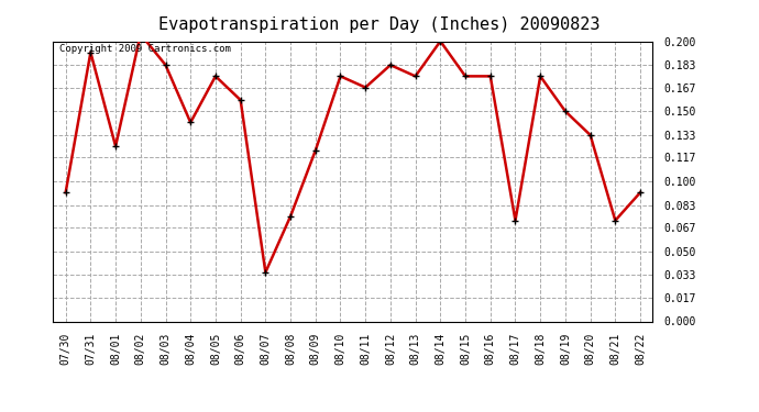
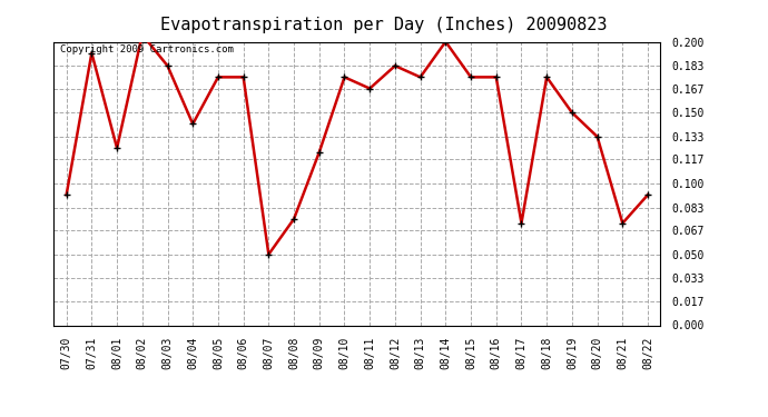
08/06: 0.158 -> 0.175
08/07: 0.035 -> 0.050
